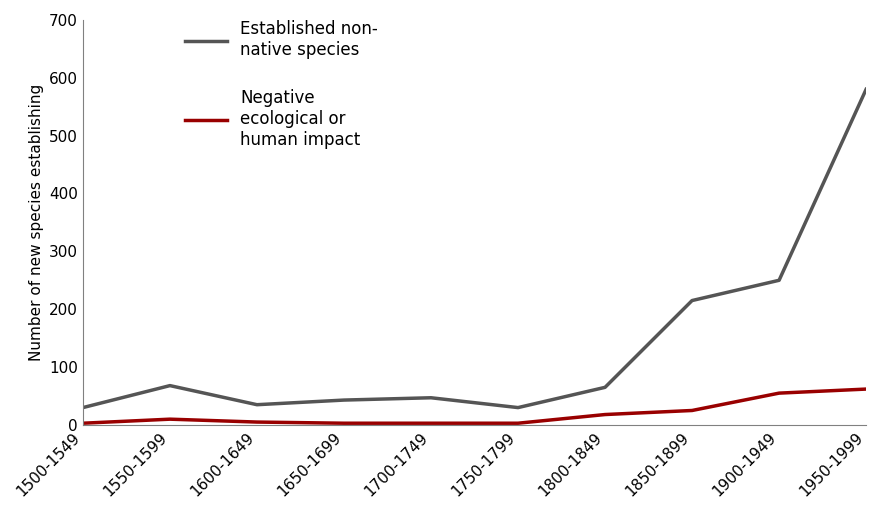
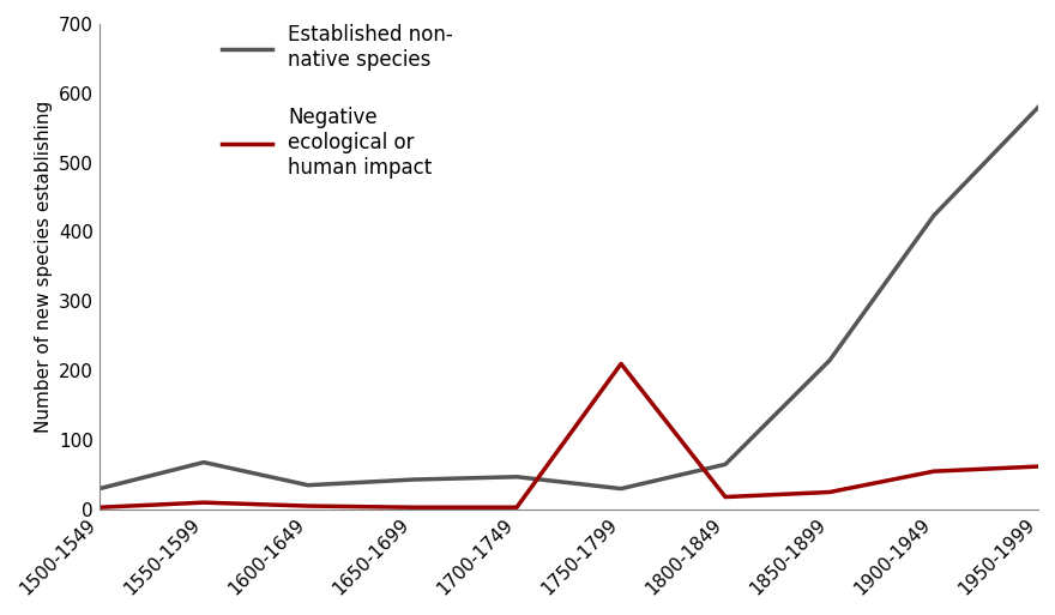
Negative ecological or human impact/1750-1799: 3 -> 210
Established non- native species/1900-1949: 250 -> 424
